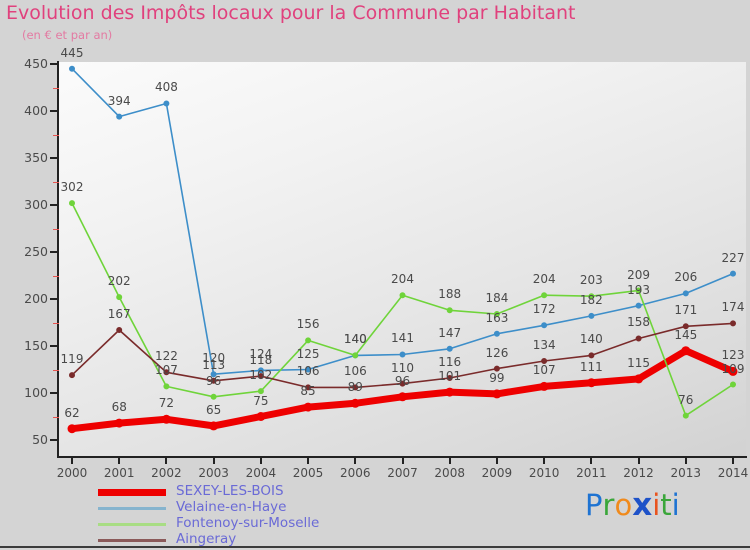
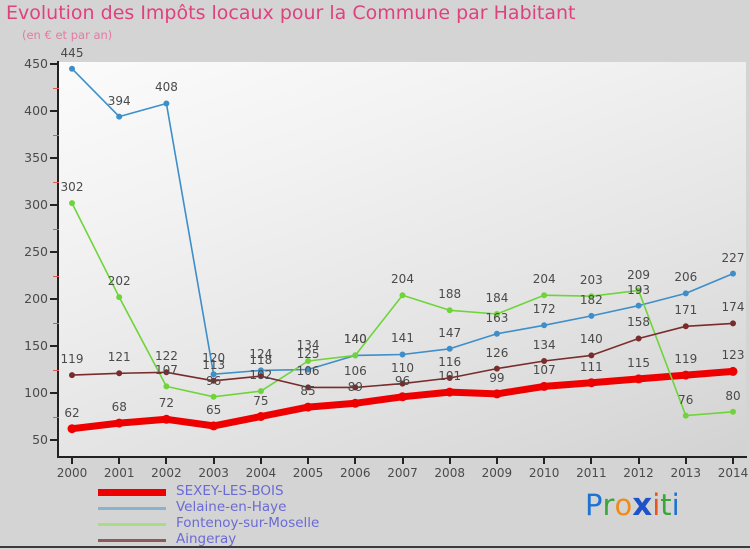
Aingeray/2001: 167 -> 121
Fontenoy-sur-Moselle/2005: 156 -> 134
SEXEY-LES-BOIS/2013: 145 -> 119
Fontenoy-sur-Moselle/2014: 109 -> 80
